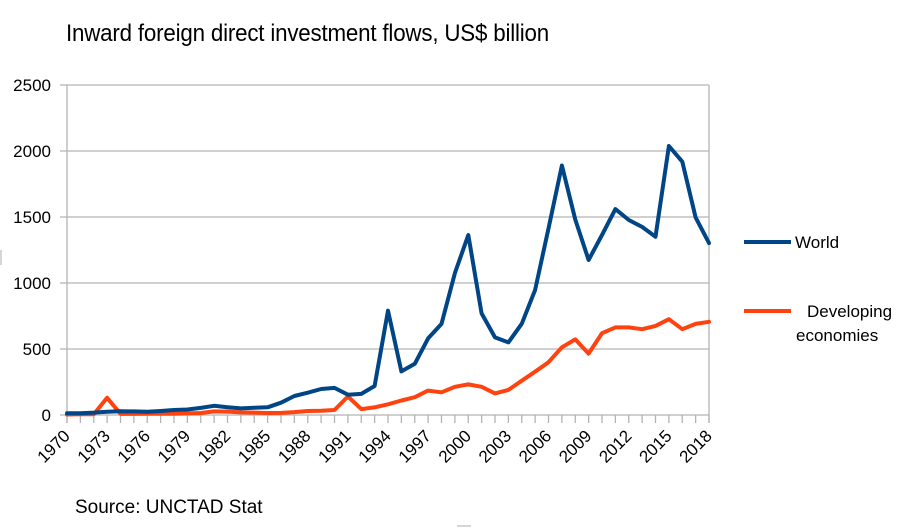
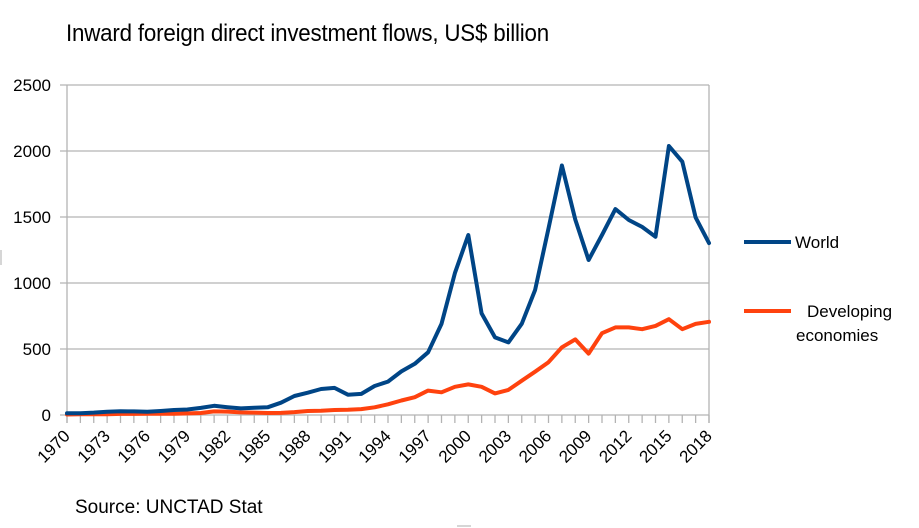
Developing economies/1973: 130 -> 10
Developing economies/1991: 140 -> 40
World/1994: 790 -> 250
World/1997: 580 -> 480
